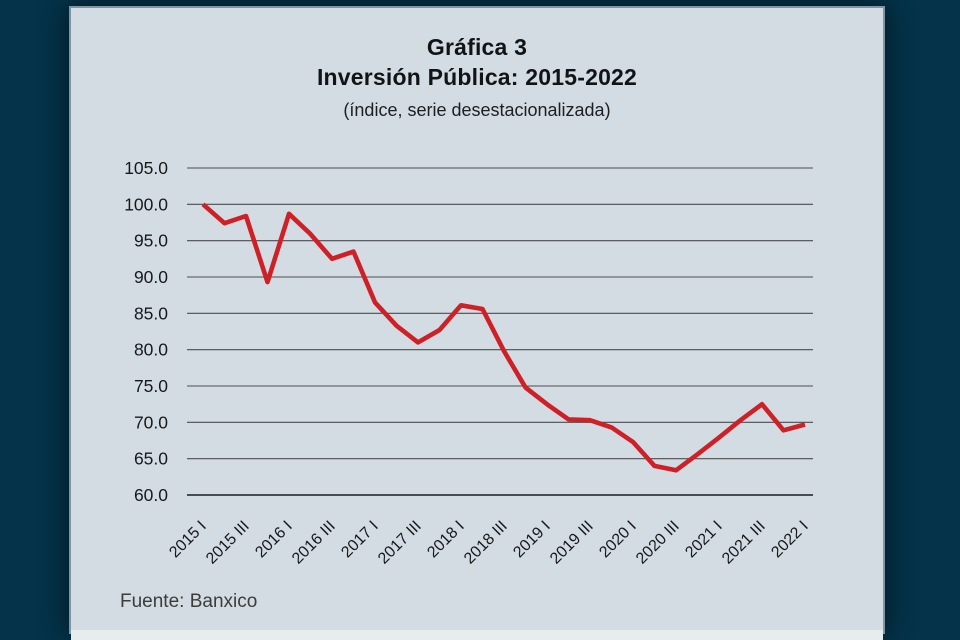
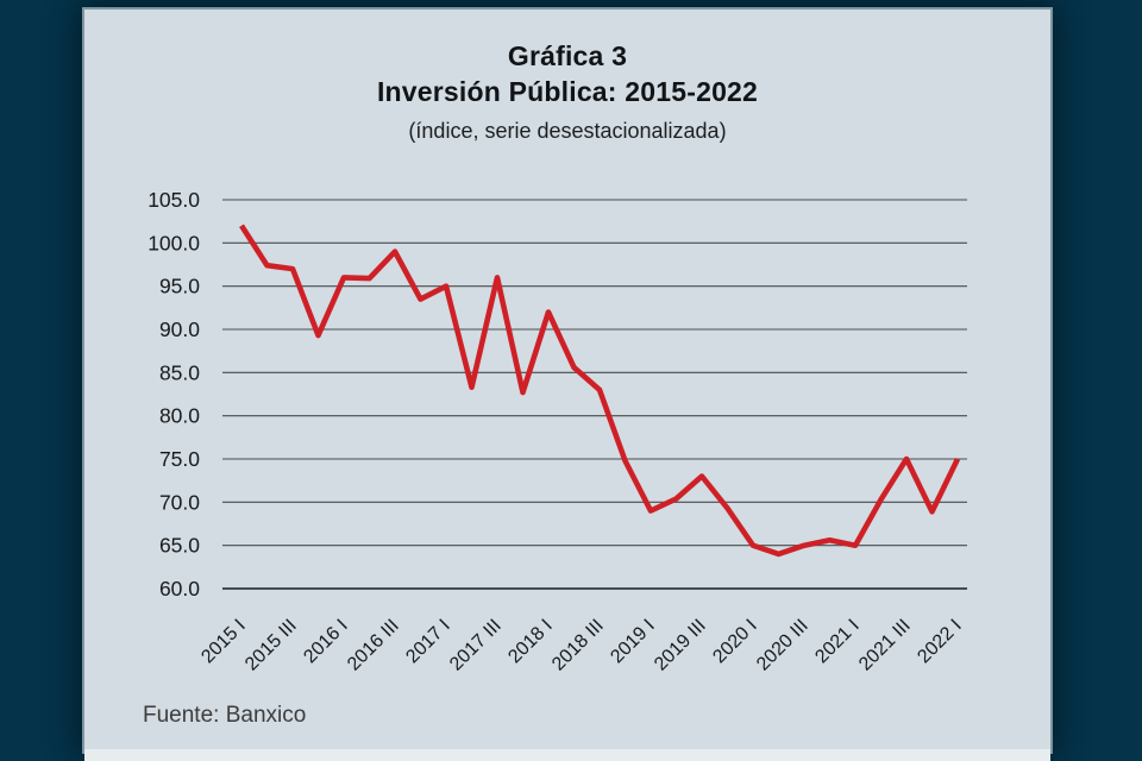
2015 I: 100 -> 102
2015 III: 98 -> 97
2016 I: 99 -> 96
2016 III: 92 -> 99
2017 I: 86 -> 95
2017 III: 81 -> 96
2018 I: 86 -> 92
2018 III: 80 -> 83
2019 I: 72 -> 69
2019 III: 70 -> 73
2020 I: 67 -> 65
2020 III: 63 -> 65
2021 I: 68 -> 65
2021 III: 72 -> 75
2022 I: 70 -> 75
